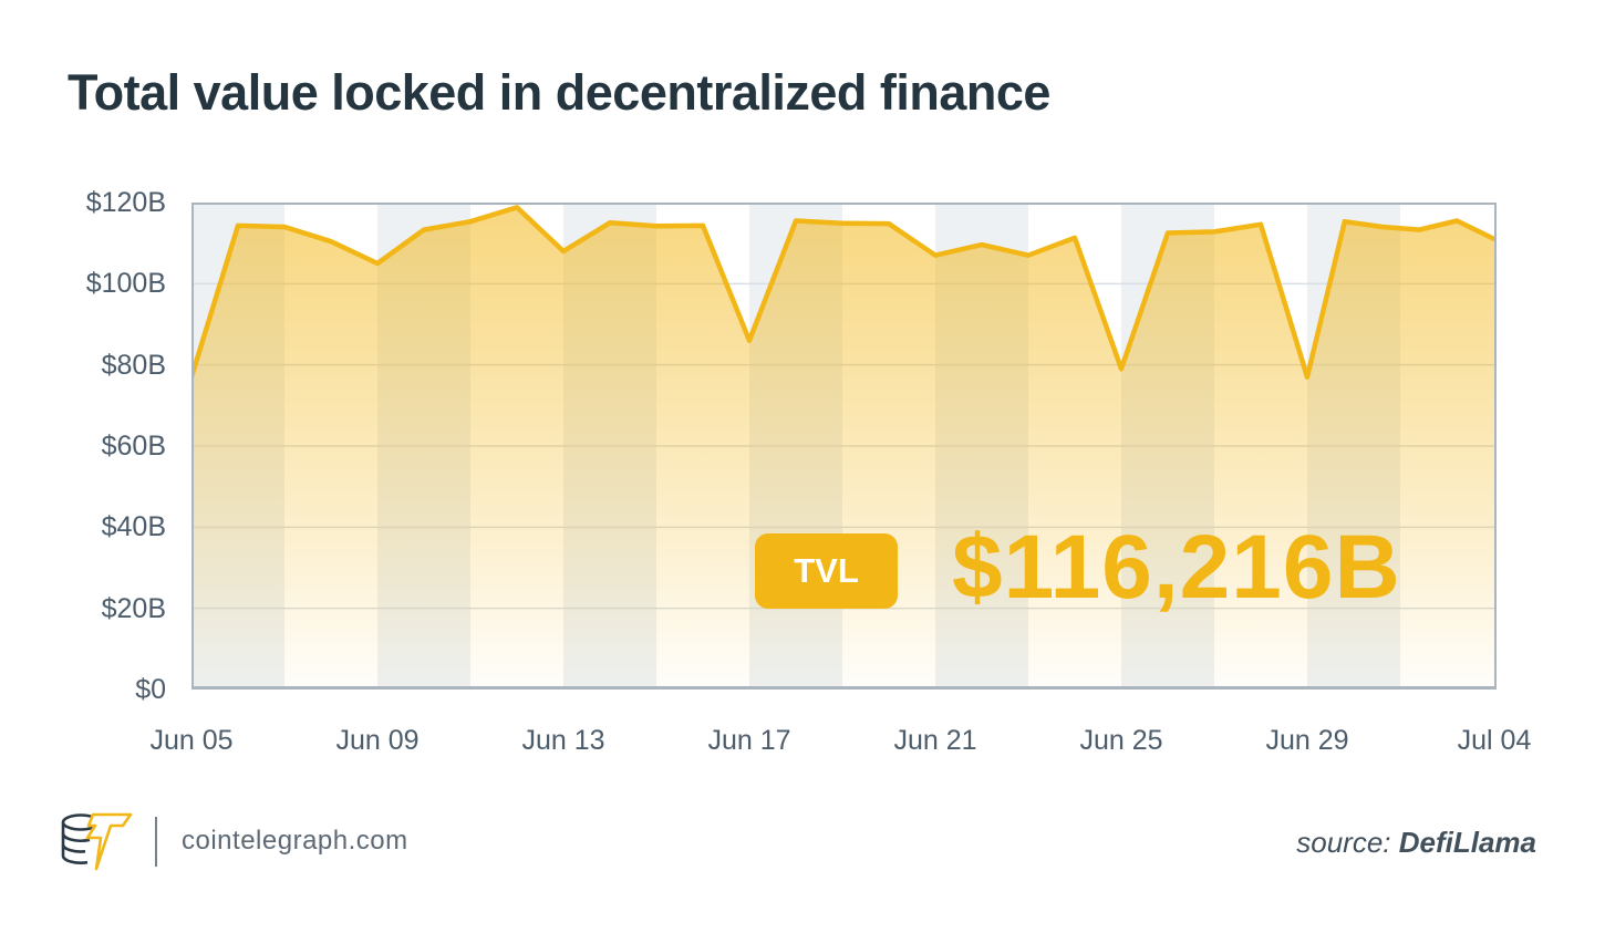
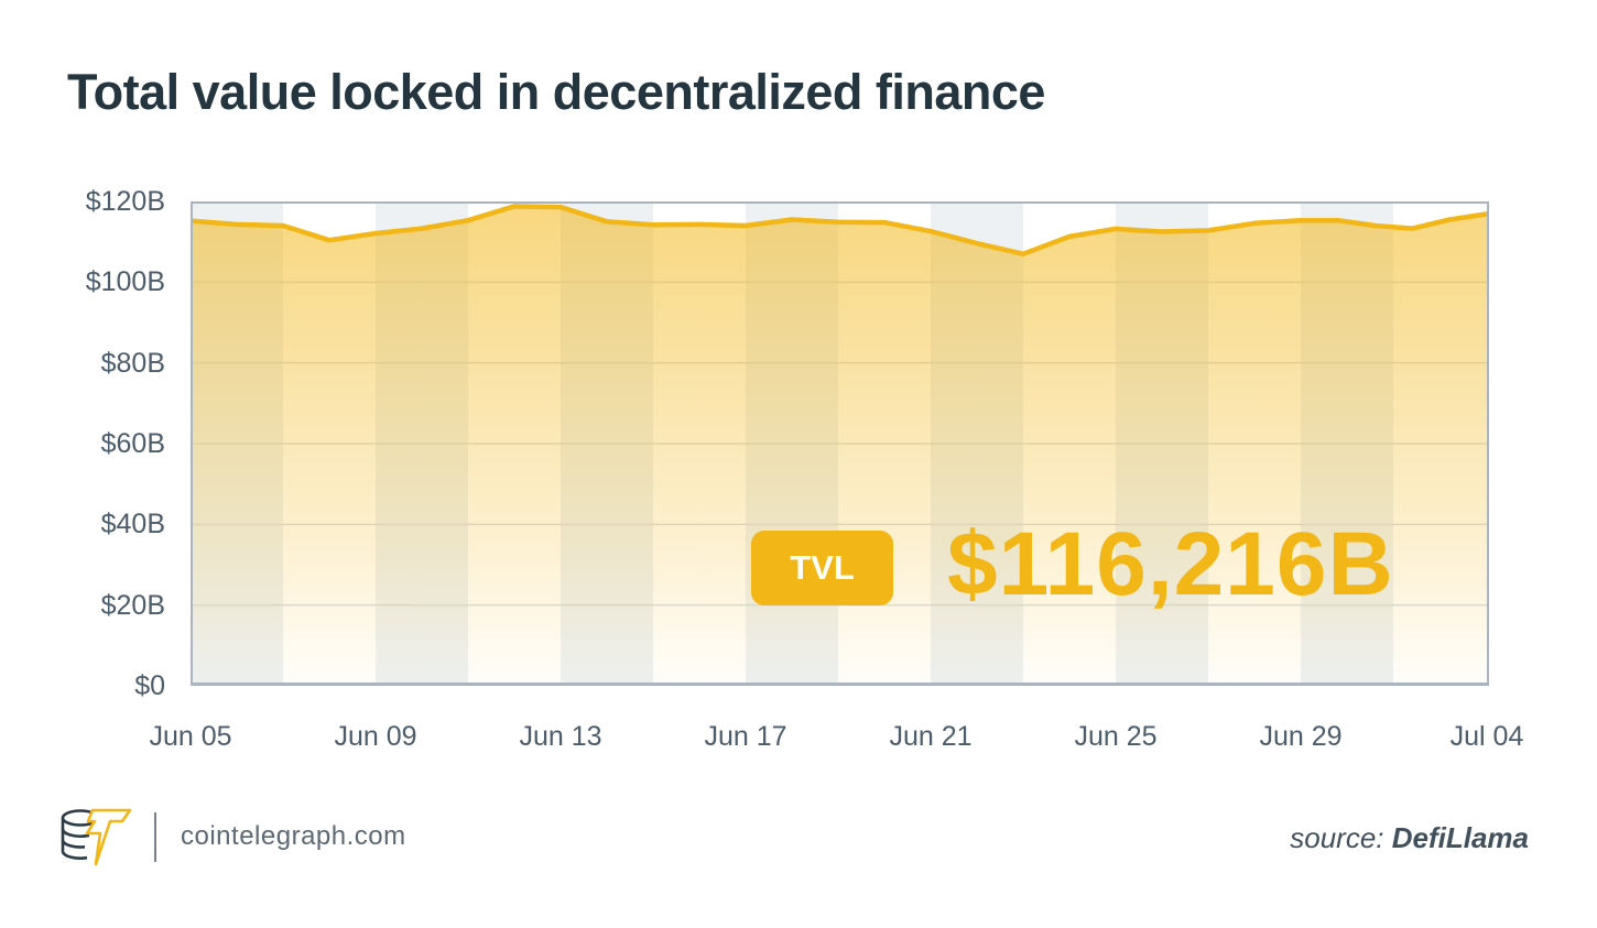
Jun 05: $77B -> $115B
Jun 09: $105B -> $112B
Jun 13: $108B -> $119B
Jun 17: $86B -> $114B
Jun 21: $107B -> $113B
Jun 25: $79B -> $113B
Jun 29: $77B -> $115B
Jul 04: $111B -> $117B
